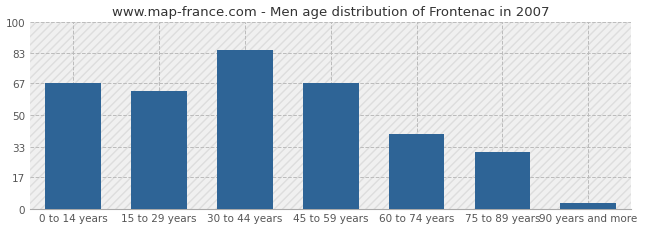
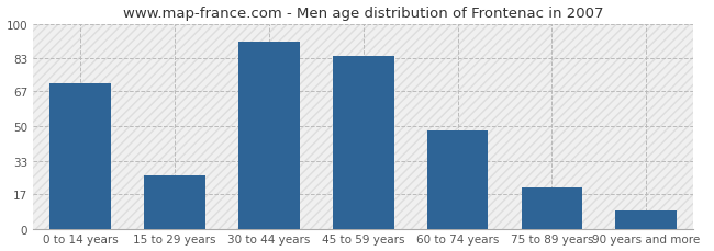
0 to 14 years: 67 -> 71
15 to 29 years: 63 -> 26
30 to 44 years: 85 -> 91
45 to 59 years: 67 -> 84
60 to 74 years: 40 -> 48
75 to 89 years: 30 -> 20
90 years and more: 3 -> 9
